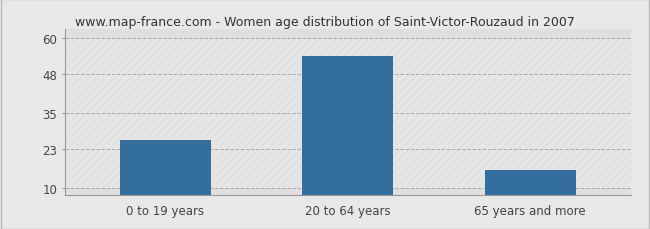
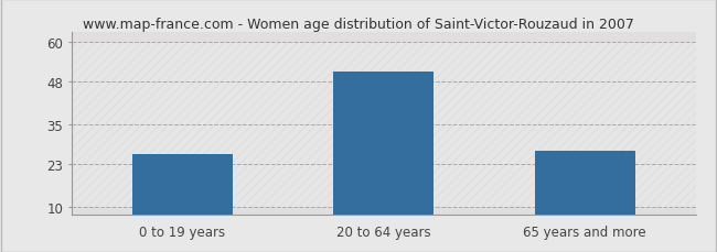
20 to 64 years: 54 -> 51
65 years and more: 16 -> 27
